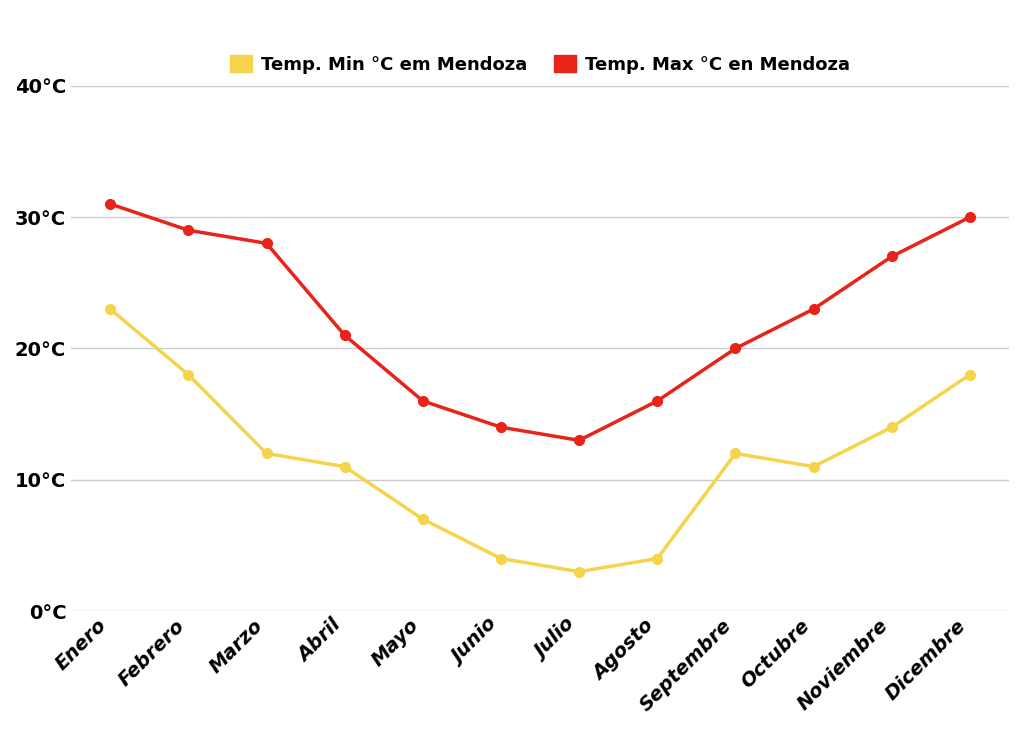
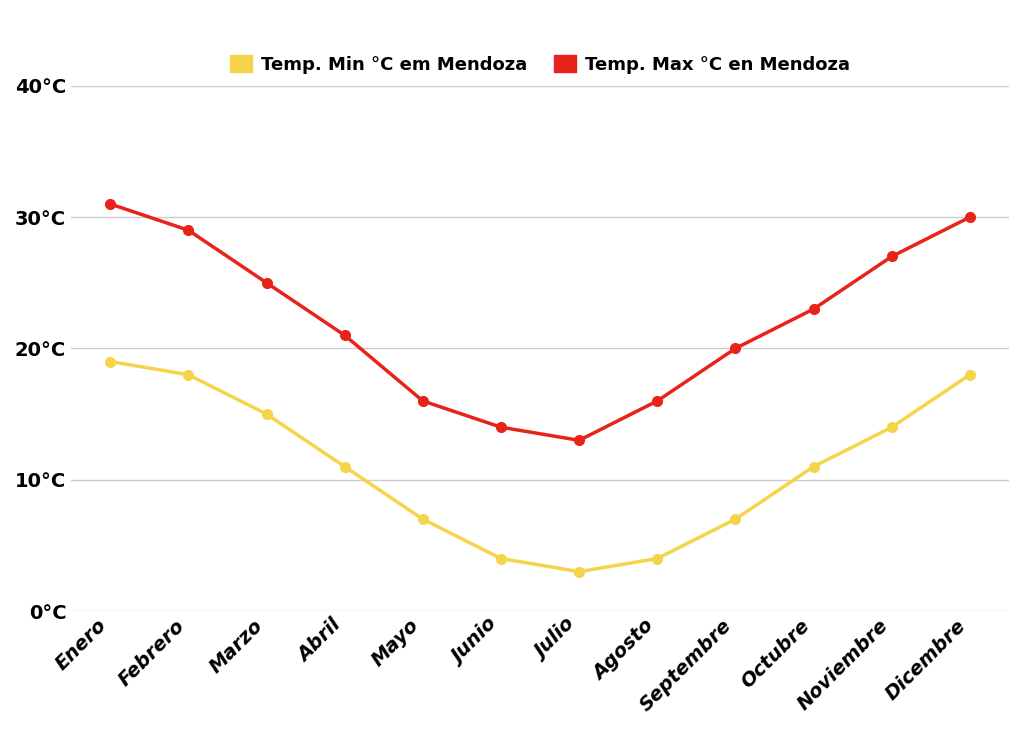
Temp. Min °C em Mendoza/Enero: 23°C -> 19°C
Temp. Min °C em Mendoza/Marzo: 12°C -> 15°C
Temp. Max °C en Mendoza/Marzo: 28°C -> 25°C
Temp. Min °C em Mendoza/Septembre: 12°C -> 7°C
